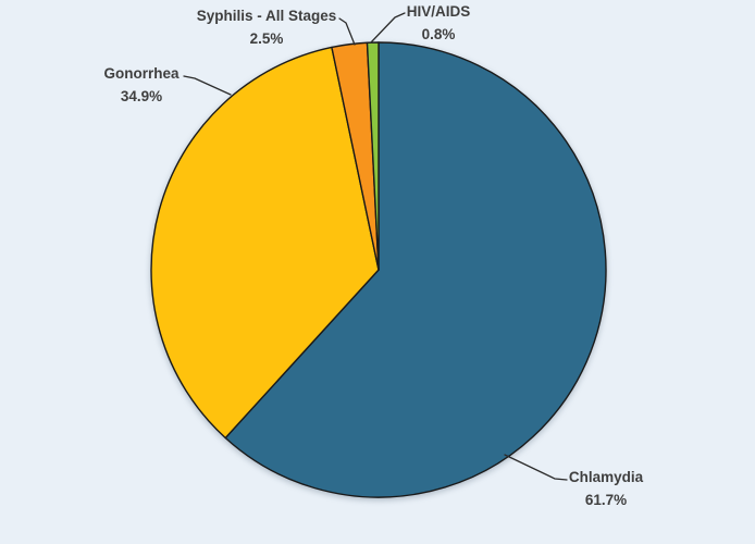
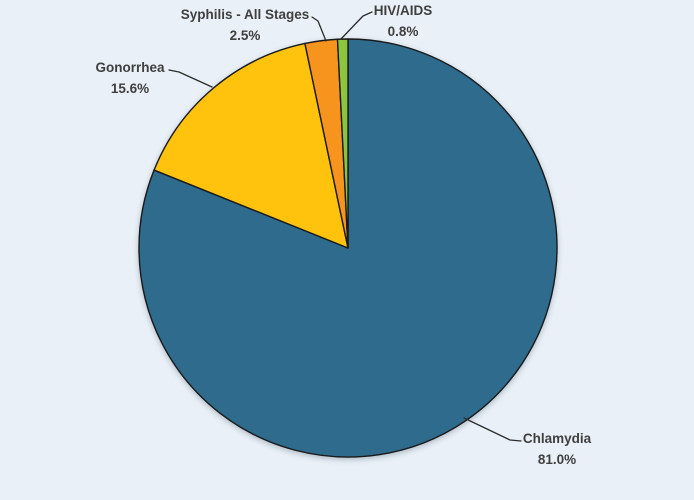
Chlamydia: 61.7% -> 81.0%
Gonorrhea: 34.9% -> 15.6%
